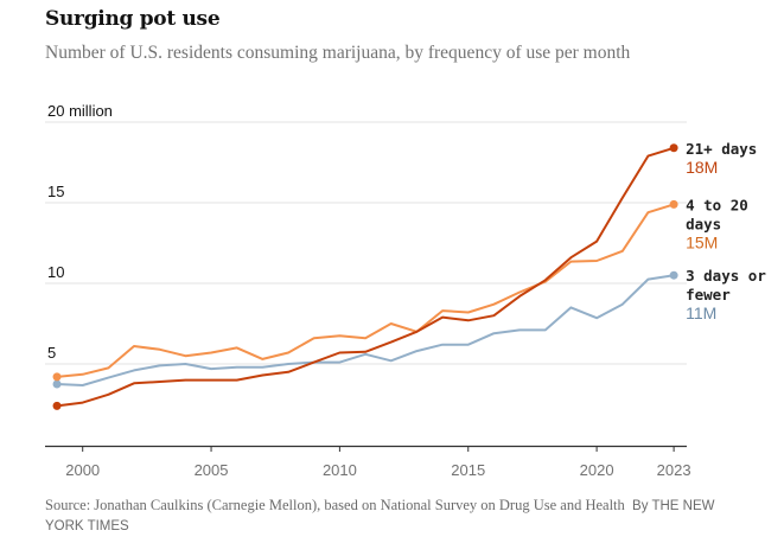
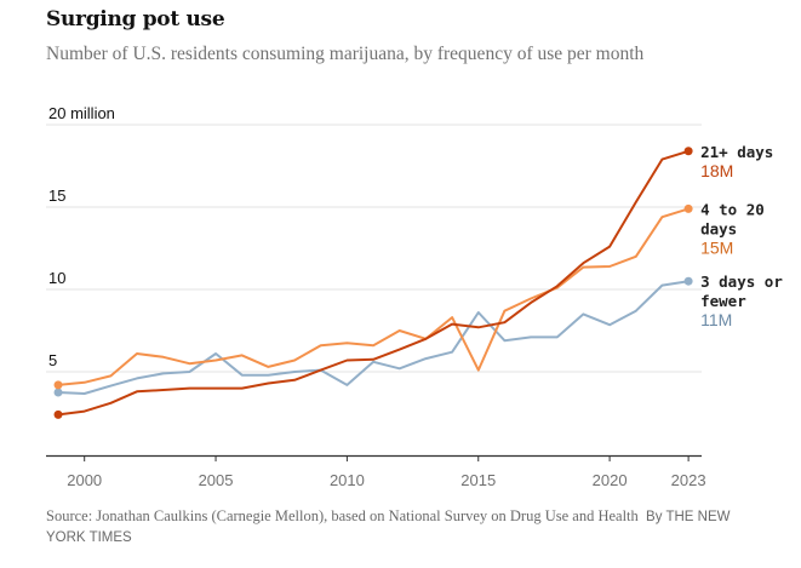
3 days or fewer/2005: 4.7 -> 6.1
3 days or fewer/2010: 5.1 -> 4.2
4 to 20 days/2015: 8.2 -> 5.1
3 days or fewer/2015: 6.2 -> 8.6
